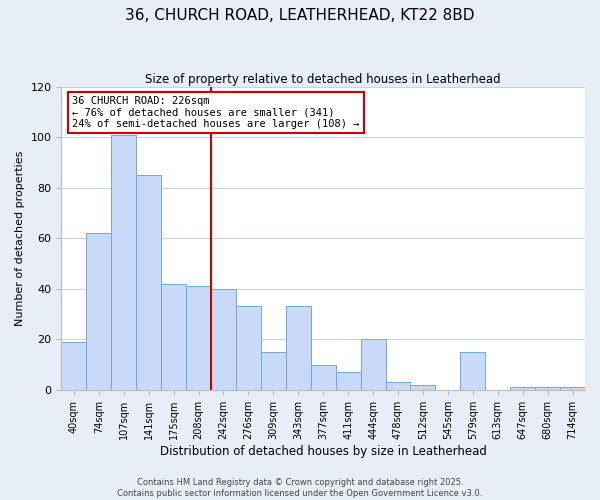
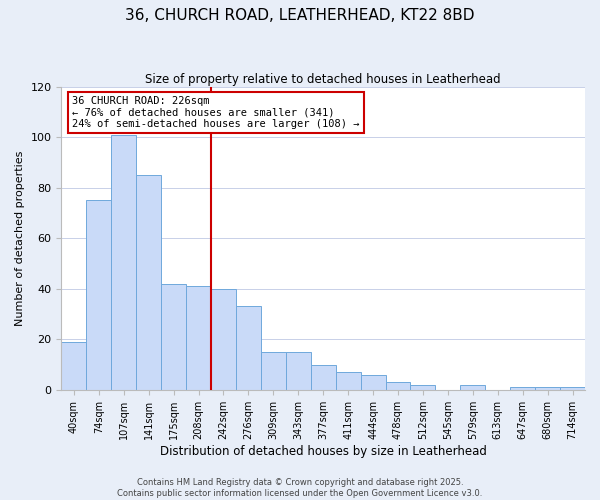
74sqm: 62 -> 75
343sqm: 33 -> 15
444sqm: 20 -> 6
579sqm: 15 -> 2
